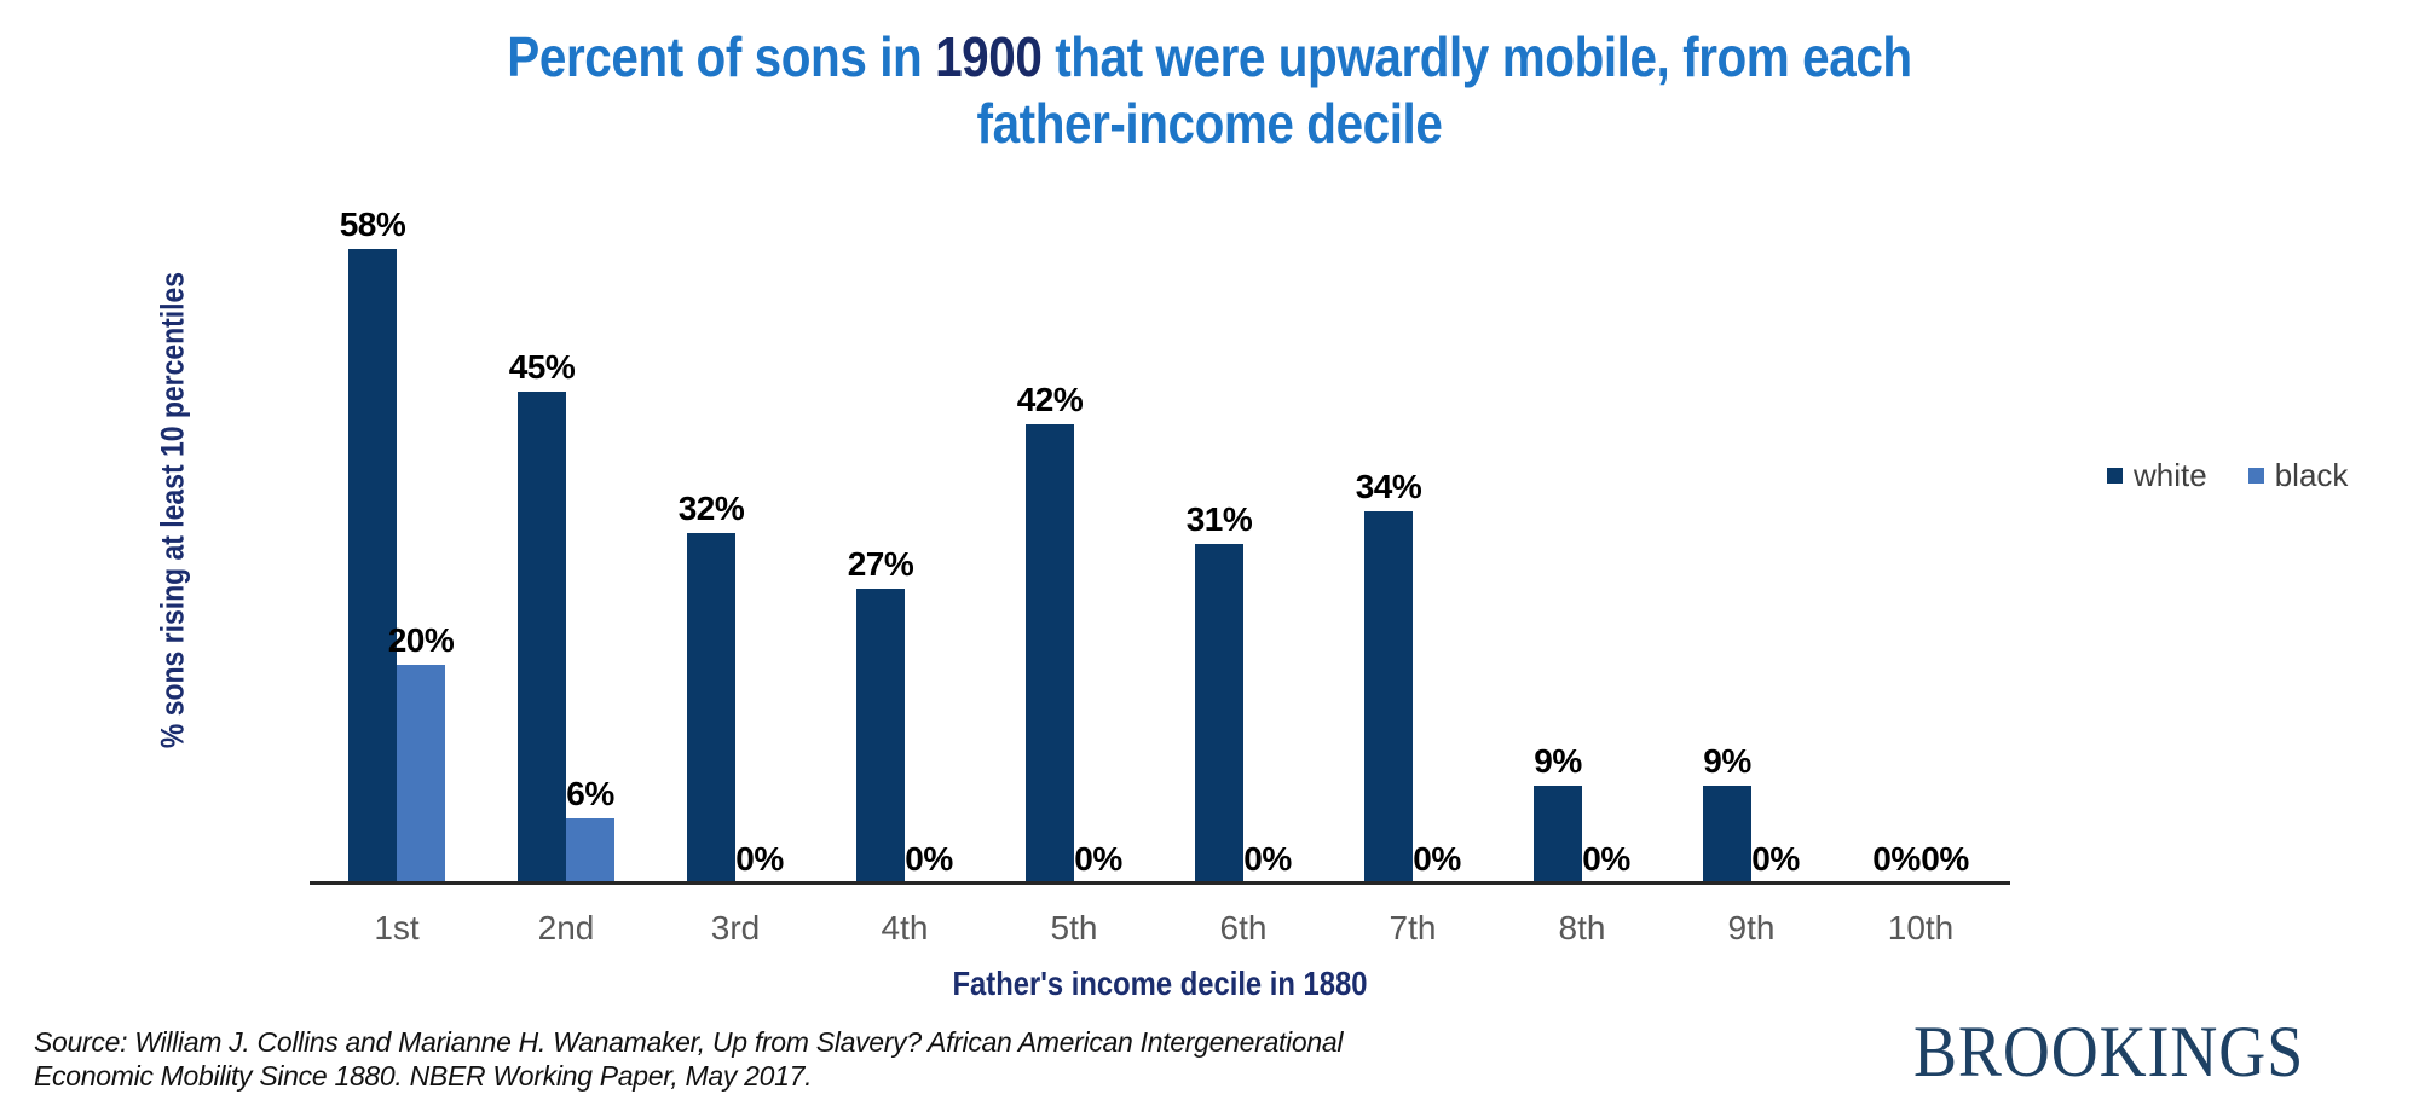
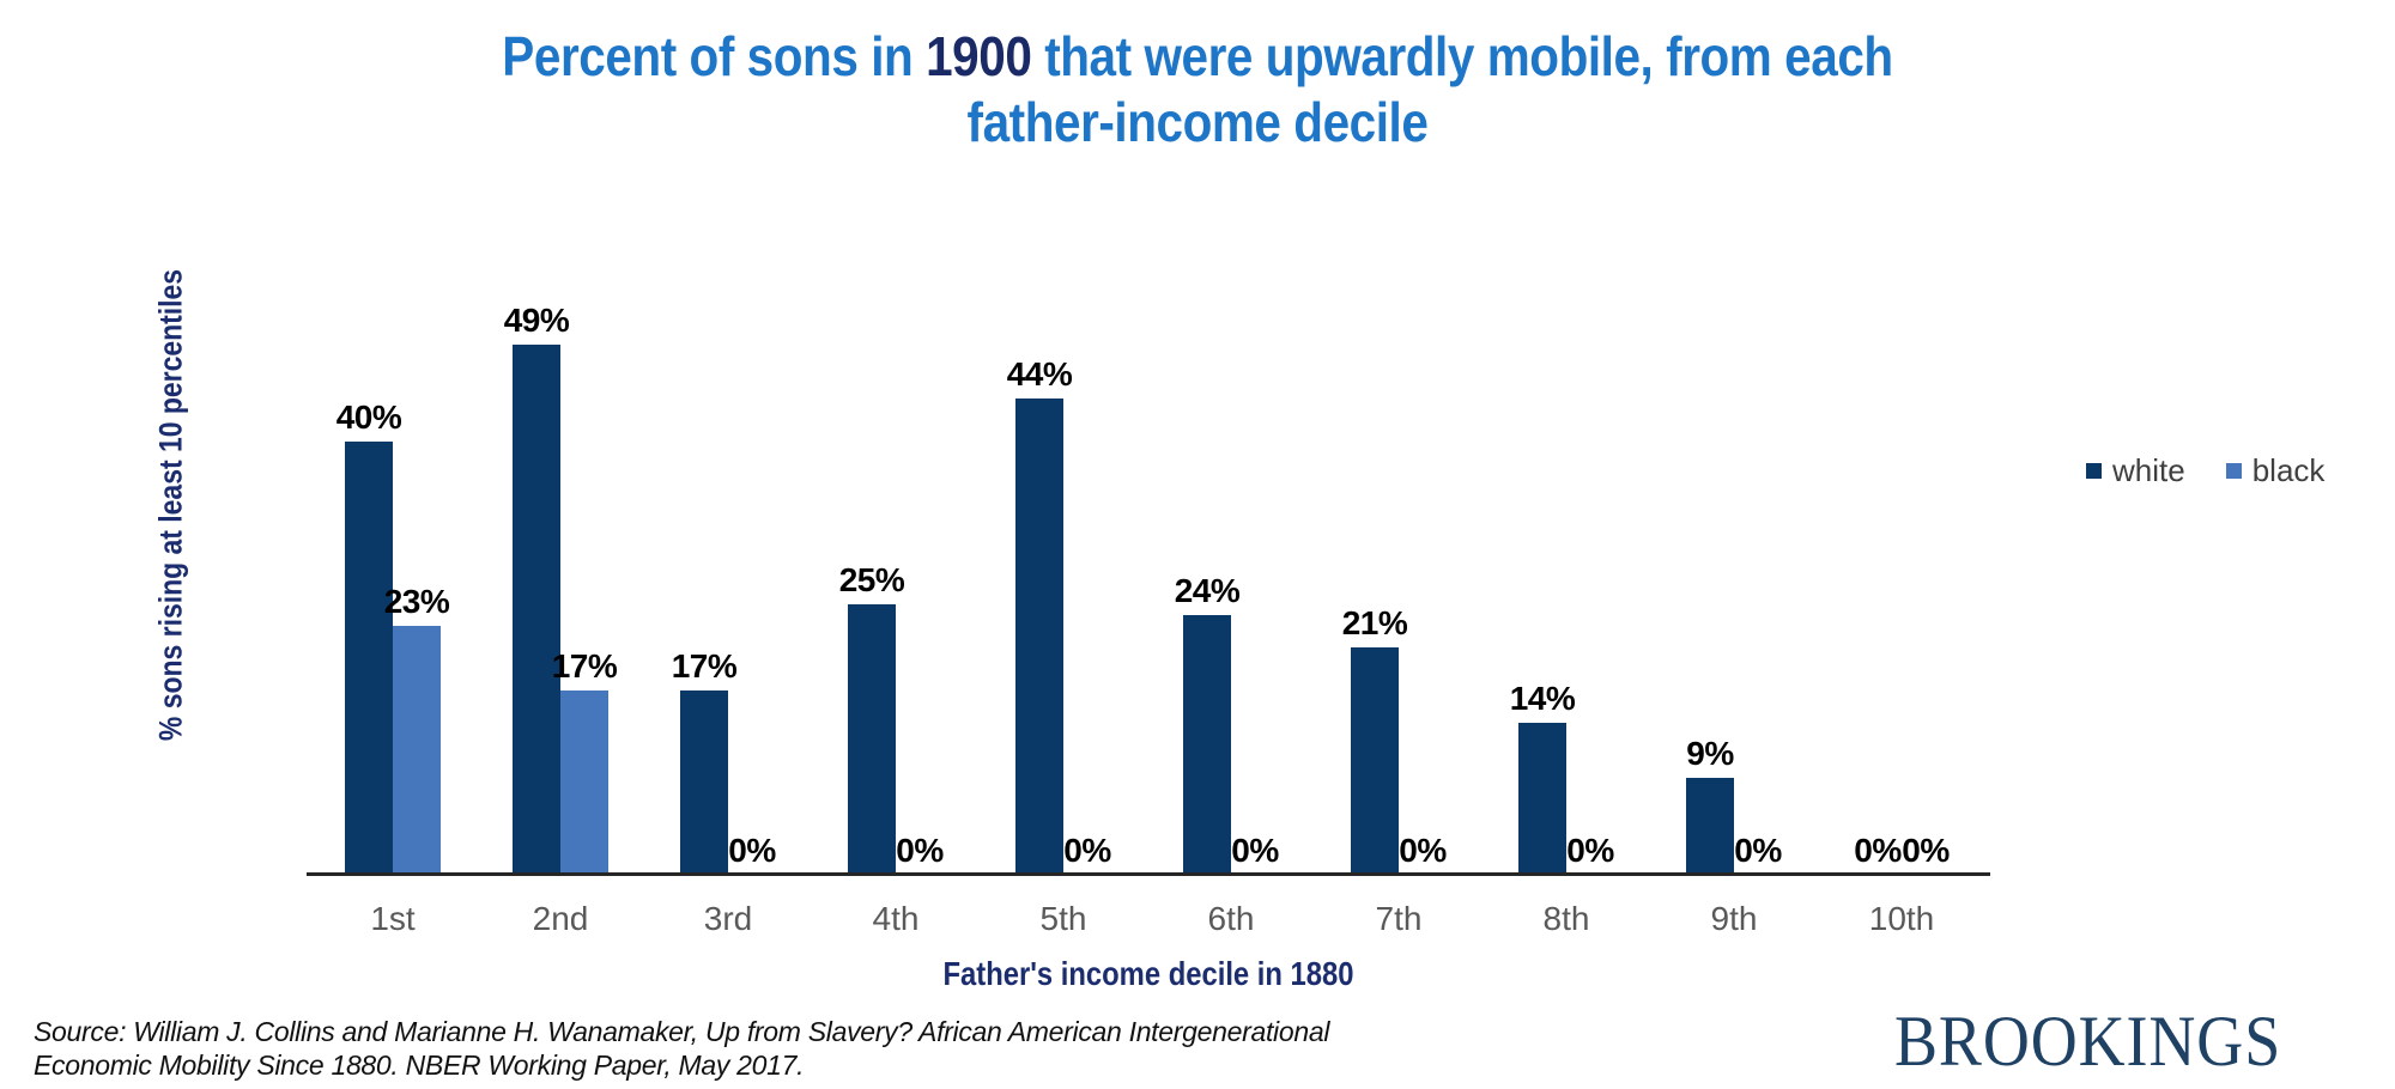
white/1st: 58% -> 40%
black/1st: 20% -> 23%
white/2nd: 45% -> 49%
black/2nd: 6% -> 17%
white/3rd: 32% -> 17%
white/4th: 27% -> 25%
white/5th: 42% -> 44%
white/6th: 31% -> 24%
white/7th: 34% -> 21%
white/8th: 9% -> 14%
